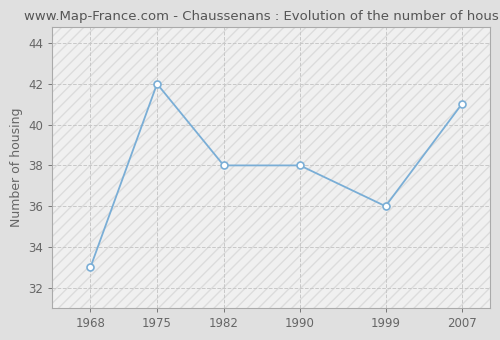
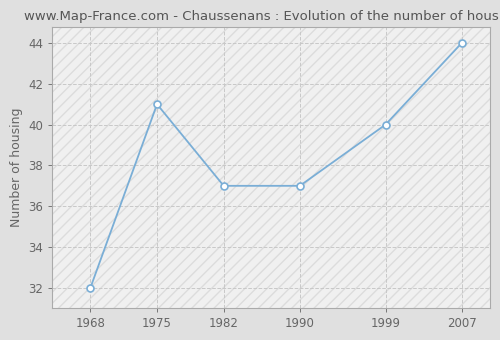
1968: 33 -> 32
1975: 42 -> 41
1982: 38 -> 37
1990: 38 -> 37
1999: 36 -> 40
2007: 41 -> 44
